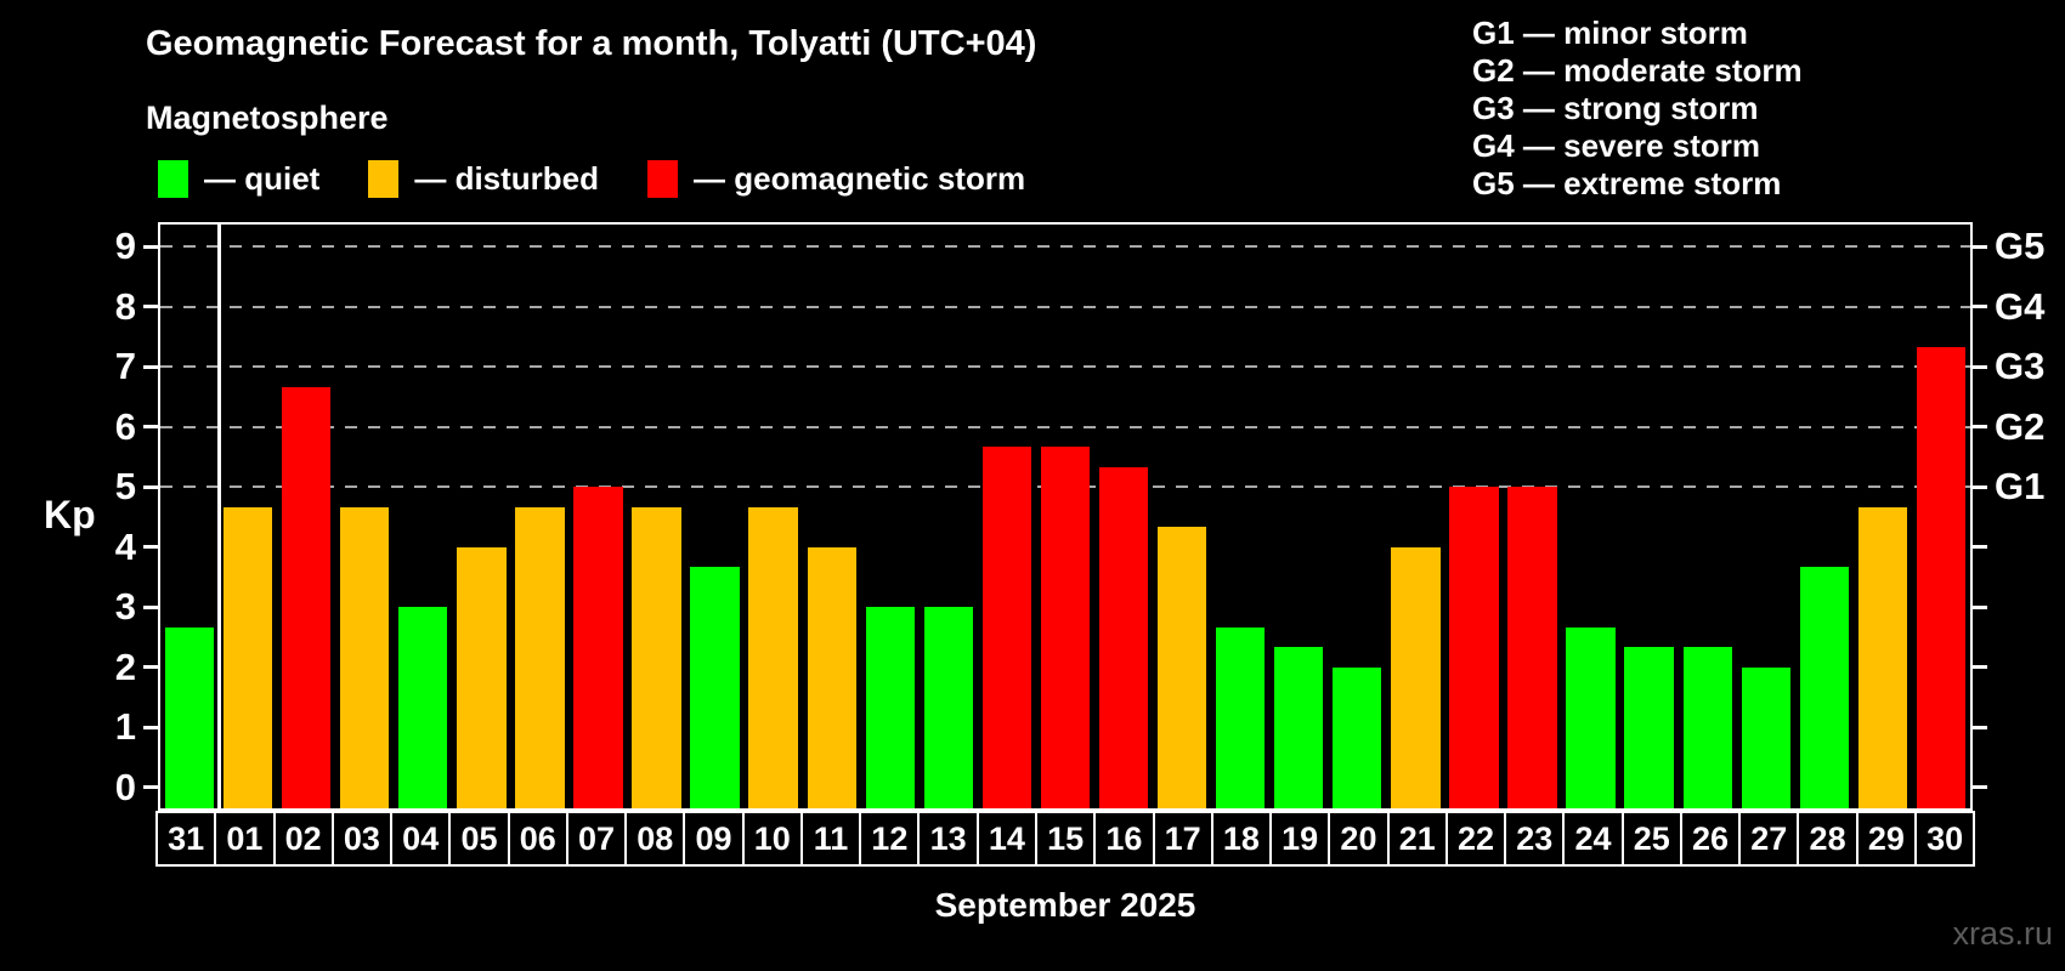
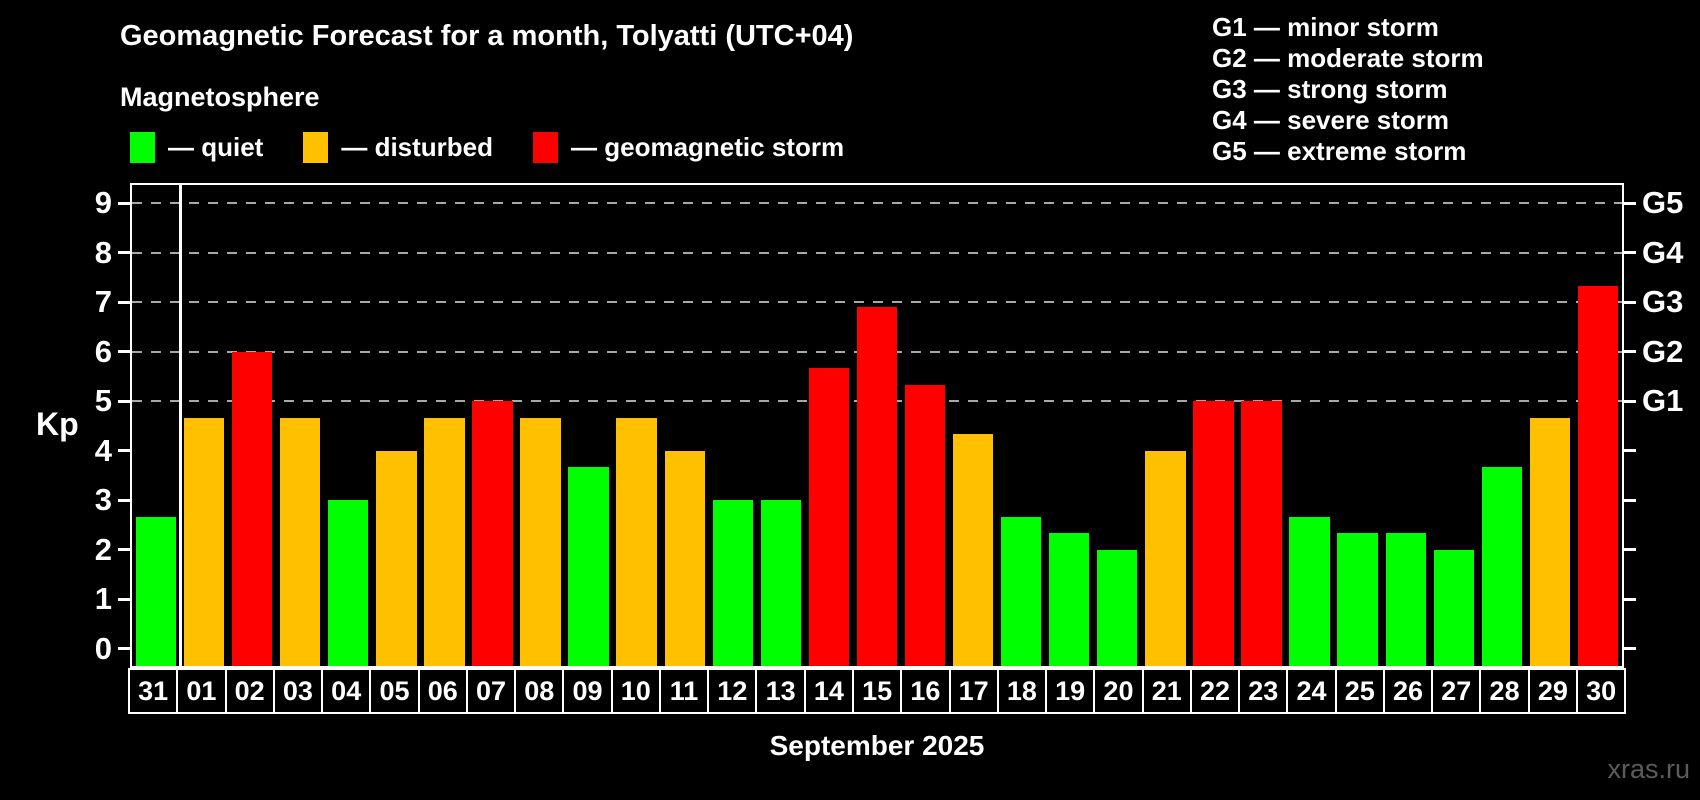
02: 6.7 -> 6.0
15: 5.7 -> 6.9
